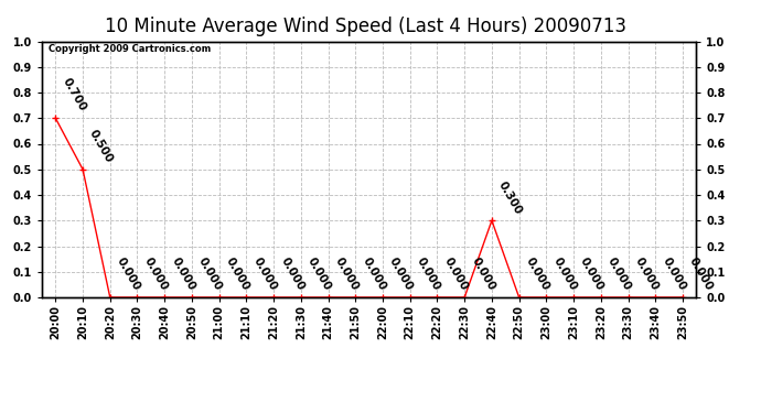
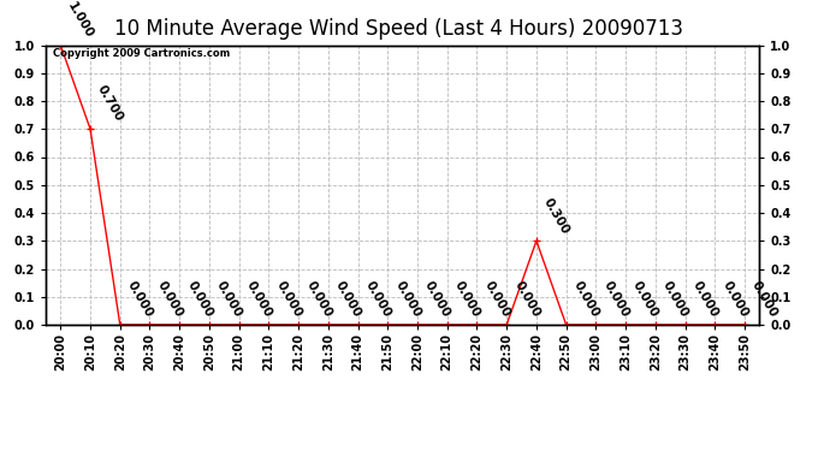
20:00: 0.700 -> 1.000
20:10: 0.500 -> 0.700
